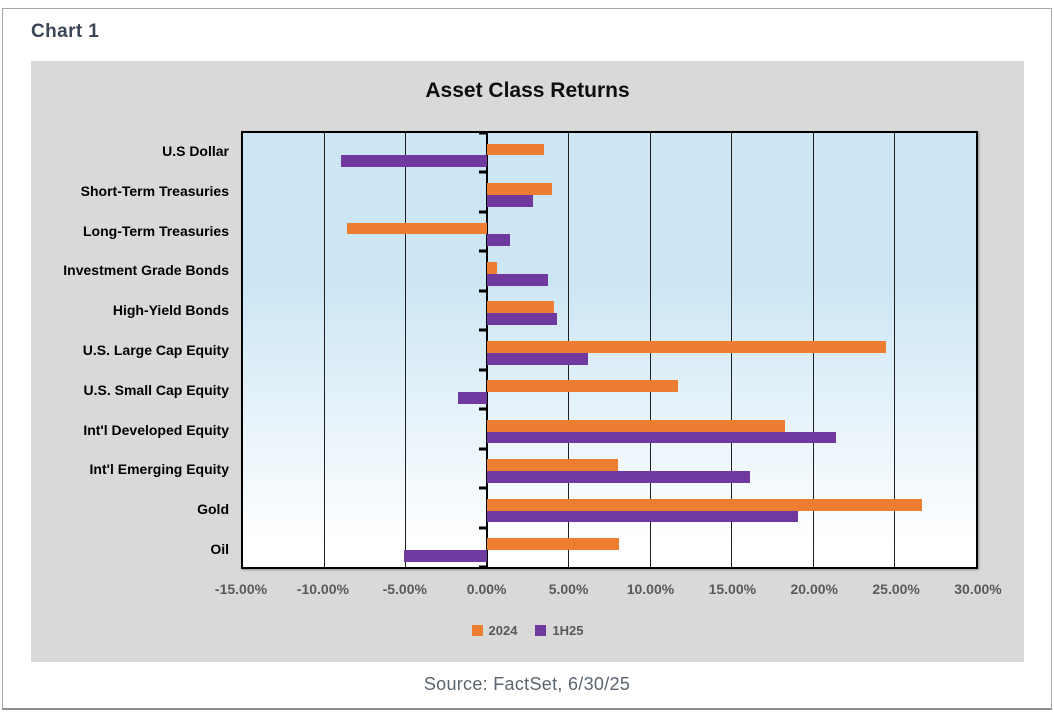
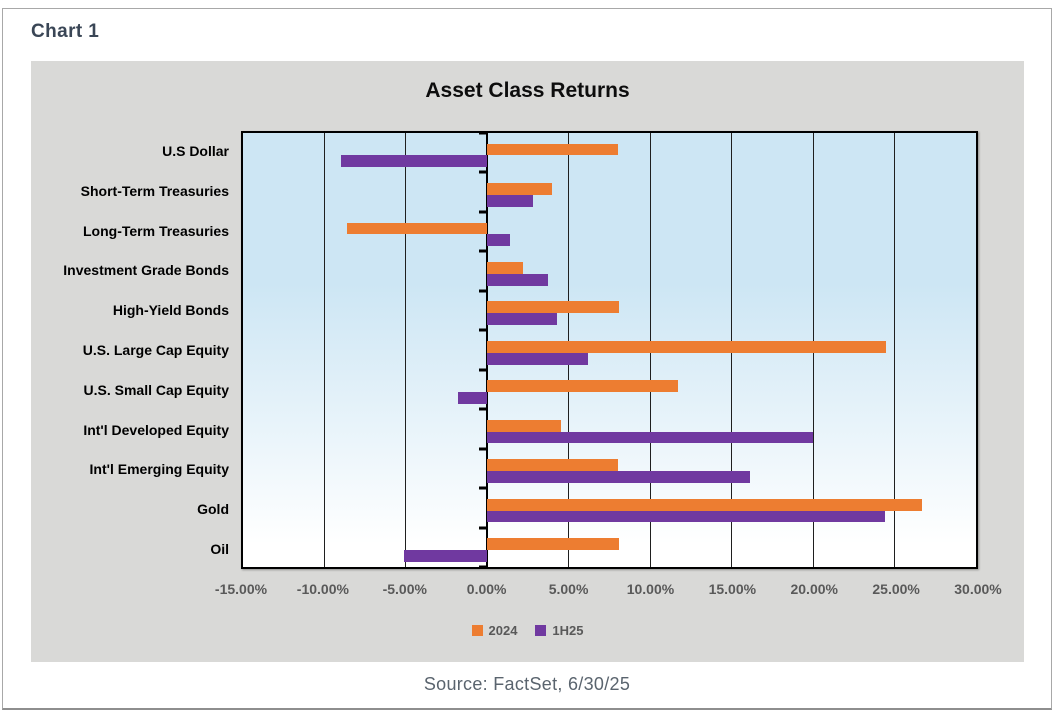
2024/U.S Dollar: 3.5% -> 8.0%
2024/Investment Grade Bonds: 0.6% -> 2.2%
2024/High-Yield Bonds: 4.1% -> 8.1%
2024/Int'l Developed Equity: 18.3% -> 4.5%
1H25/Int'l Developed Equity: 21.4% -> 20.0%
1H25/Gold: 19.1% -> 24.4%
